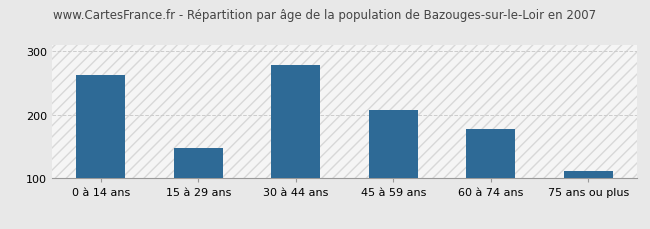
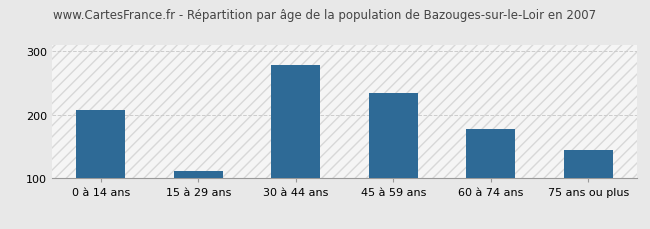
0 à 14 ans: 262 -> 208
15 à 29 ans: 148 -> 112
45 à 59 ans: 207 -> 234
75 ans ou plus: 112 -> 144
